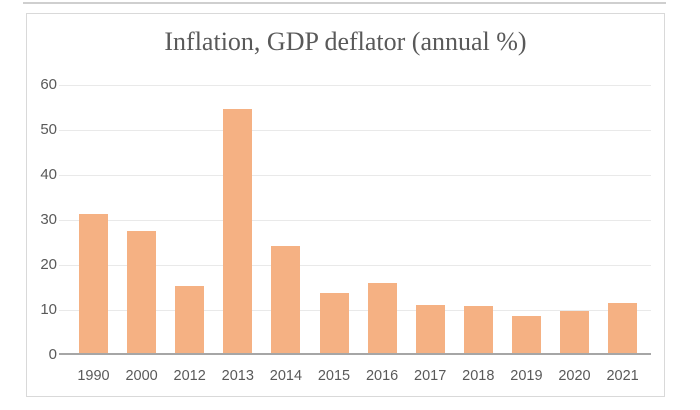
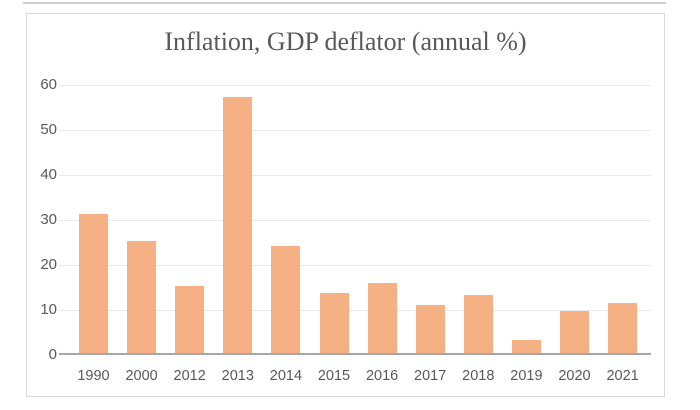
2000: 27 -> 25
2013: 54 -> 57
2018: 10 -> 13
2019: 8 -> 3
